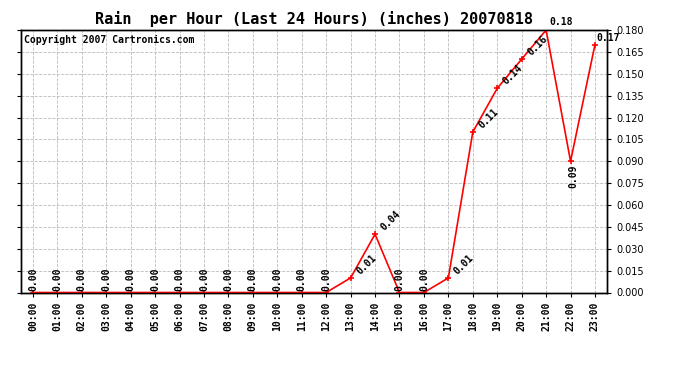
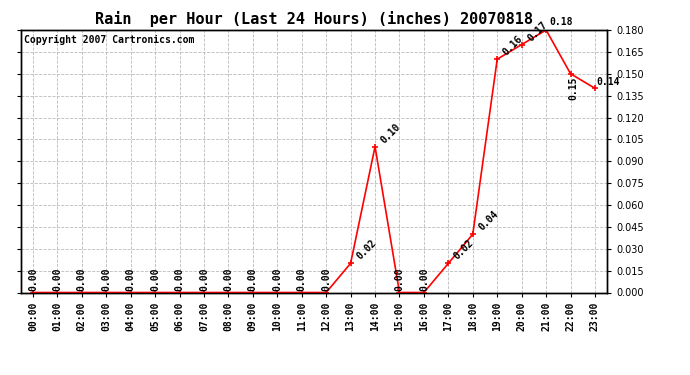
13:00: 0.01 -> 0.02
14:00: 0.04 -> 0.10
17:00: 0.01 -> 0.02
18:00: 0.11 -> 0.04
19:00: 0.14 -> 0.16
20:00: 0.16 -> 0.17
22:00: 0.09 -> 0.15
23:00: 0.17 -> 0.14
